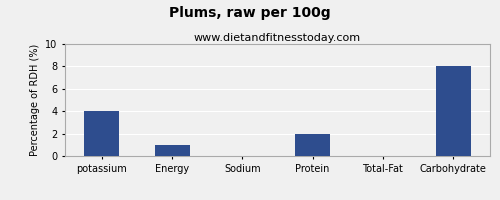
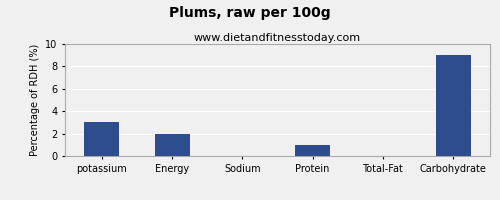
potassium: 4 -> 3
Energy: 1 -> 2
Protein: 2 -> 1
Carbohydrate: 8 -> 9
